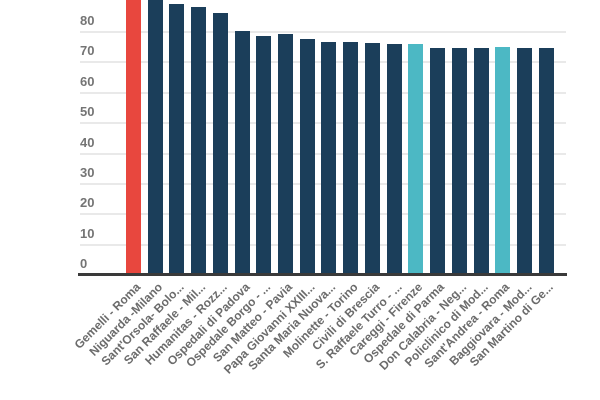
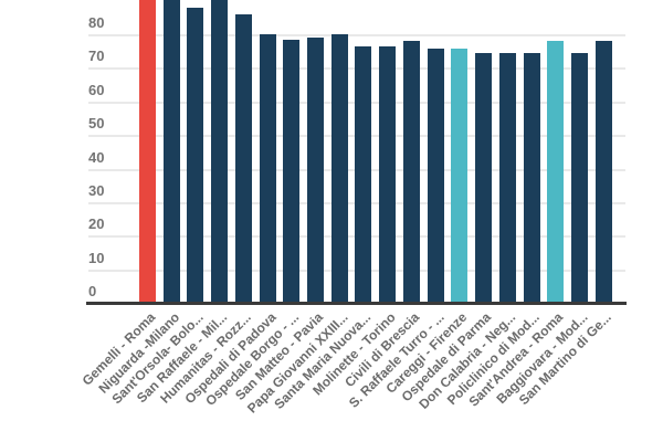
Sant'Orsola- Bolo...: 89 -> 88
San Raffaele - Mil...: 88 -> 91
Papa Giovanni XXIII...: 78 -> 80
Civili di Brescia: 76 -> 78
Sant'Andrea - Roma: 75 -> 78
San Martino di Ge...: 74 -> 78
